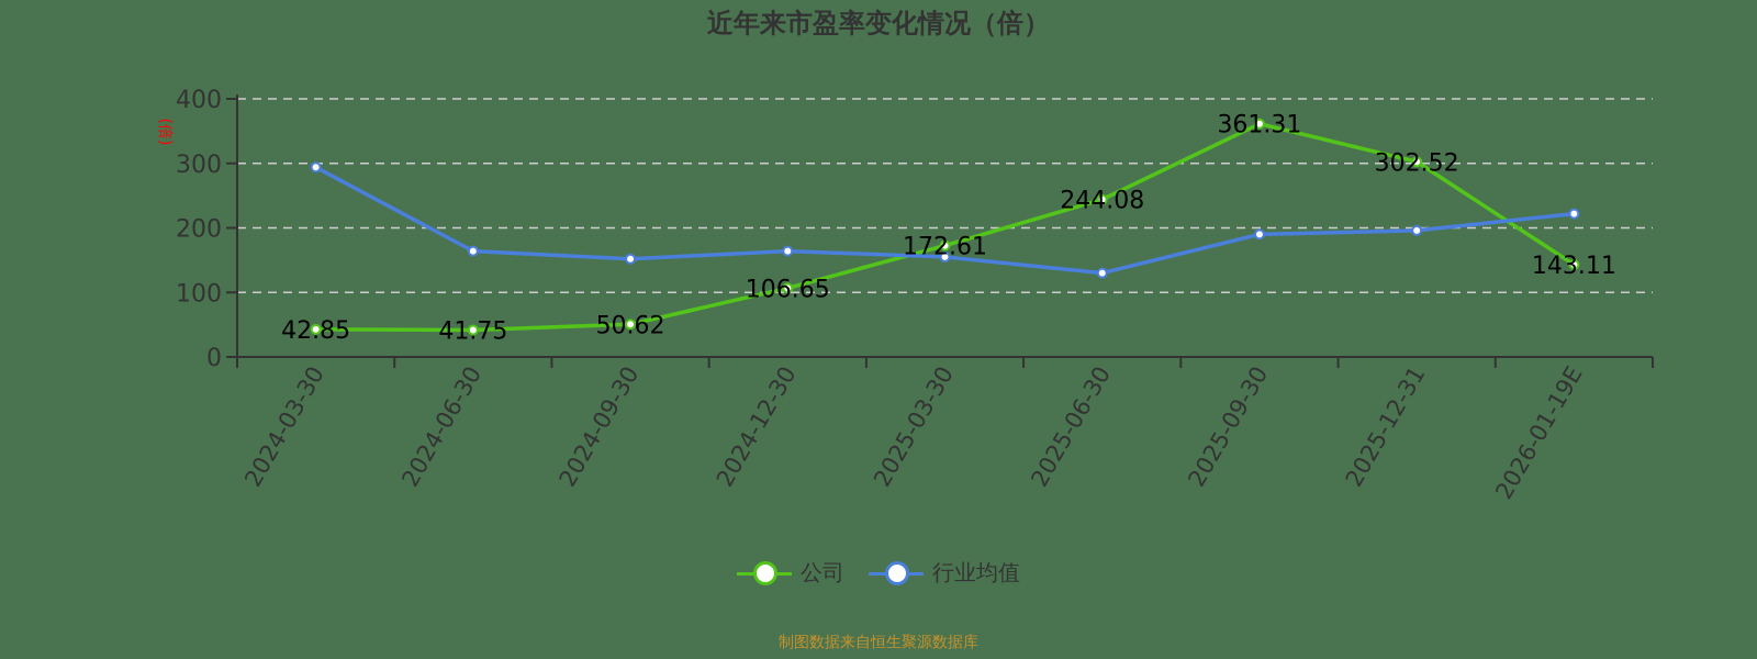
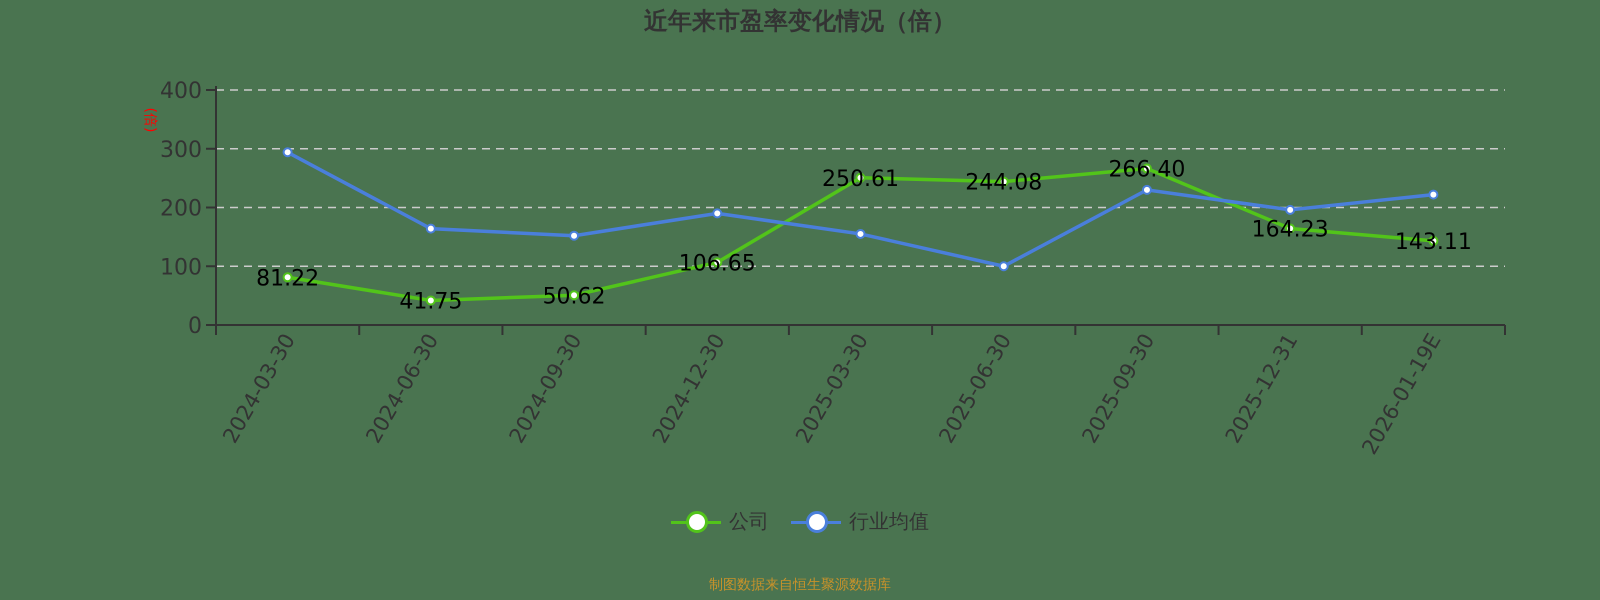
公司/2024-03-30: 42.85 -> 81.22
行业均值/2024-12-30: 160 -> 190
公司/2025-03-30: 172.61 -> 250.61
行业均值/2025-06-30: 130 -> 100
公司/2025-09-30: 361.31 -> 266.40
行业均值/2025-09-30: 190 -> 230
公司/2025-12-31: 302.52 -> 164.23
